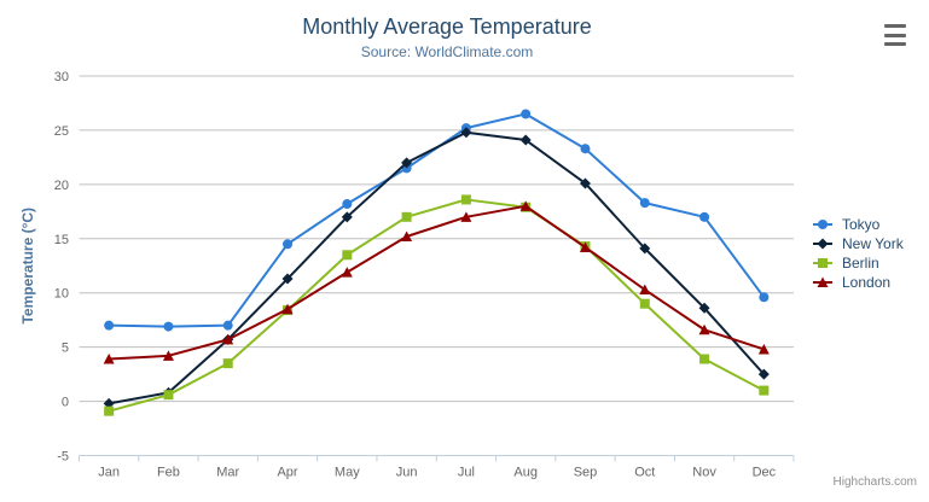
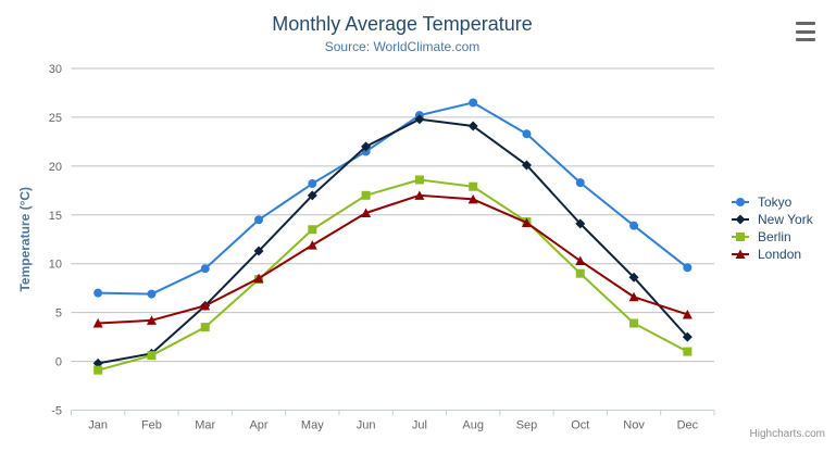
Tokyo/Mar: 7 -> 10
London/Aug: 18 -> 17
Tokyo/Nov: 17 -> 14
